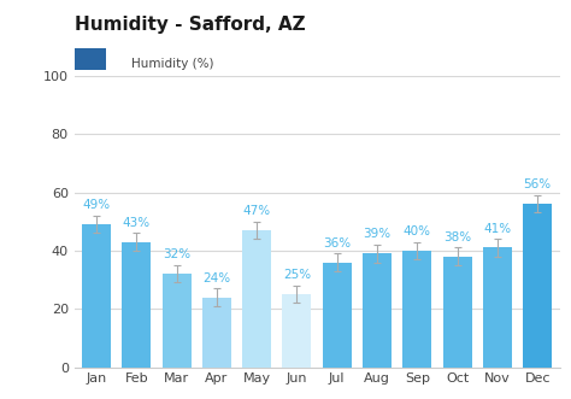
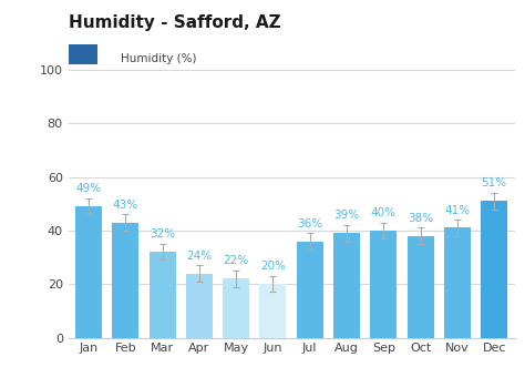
May: 47% -> 22%
Jun: 25% -> 20%
Dec: 56% -> 51%
